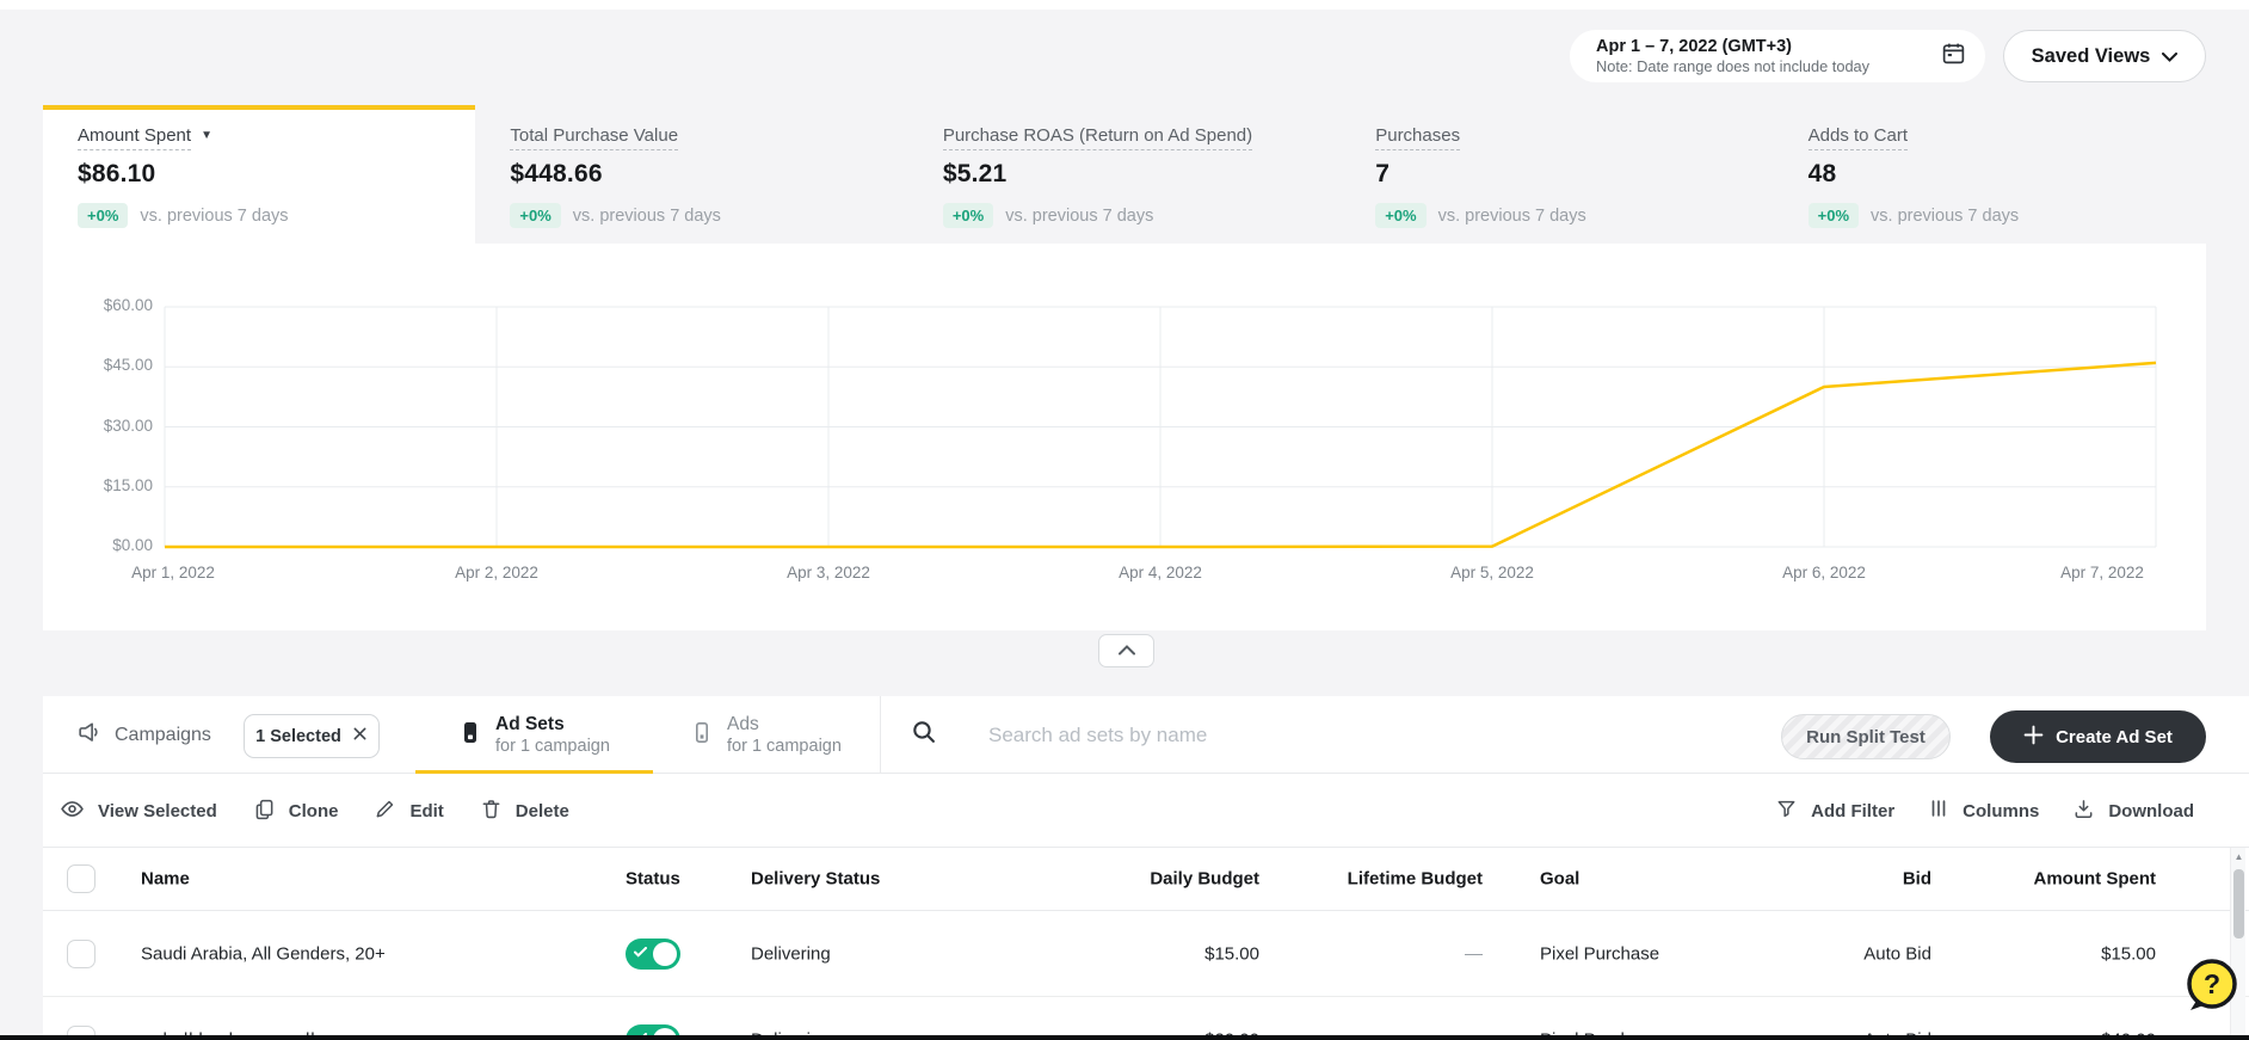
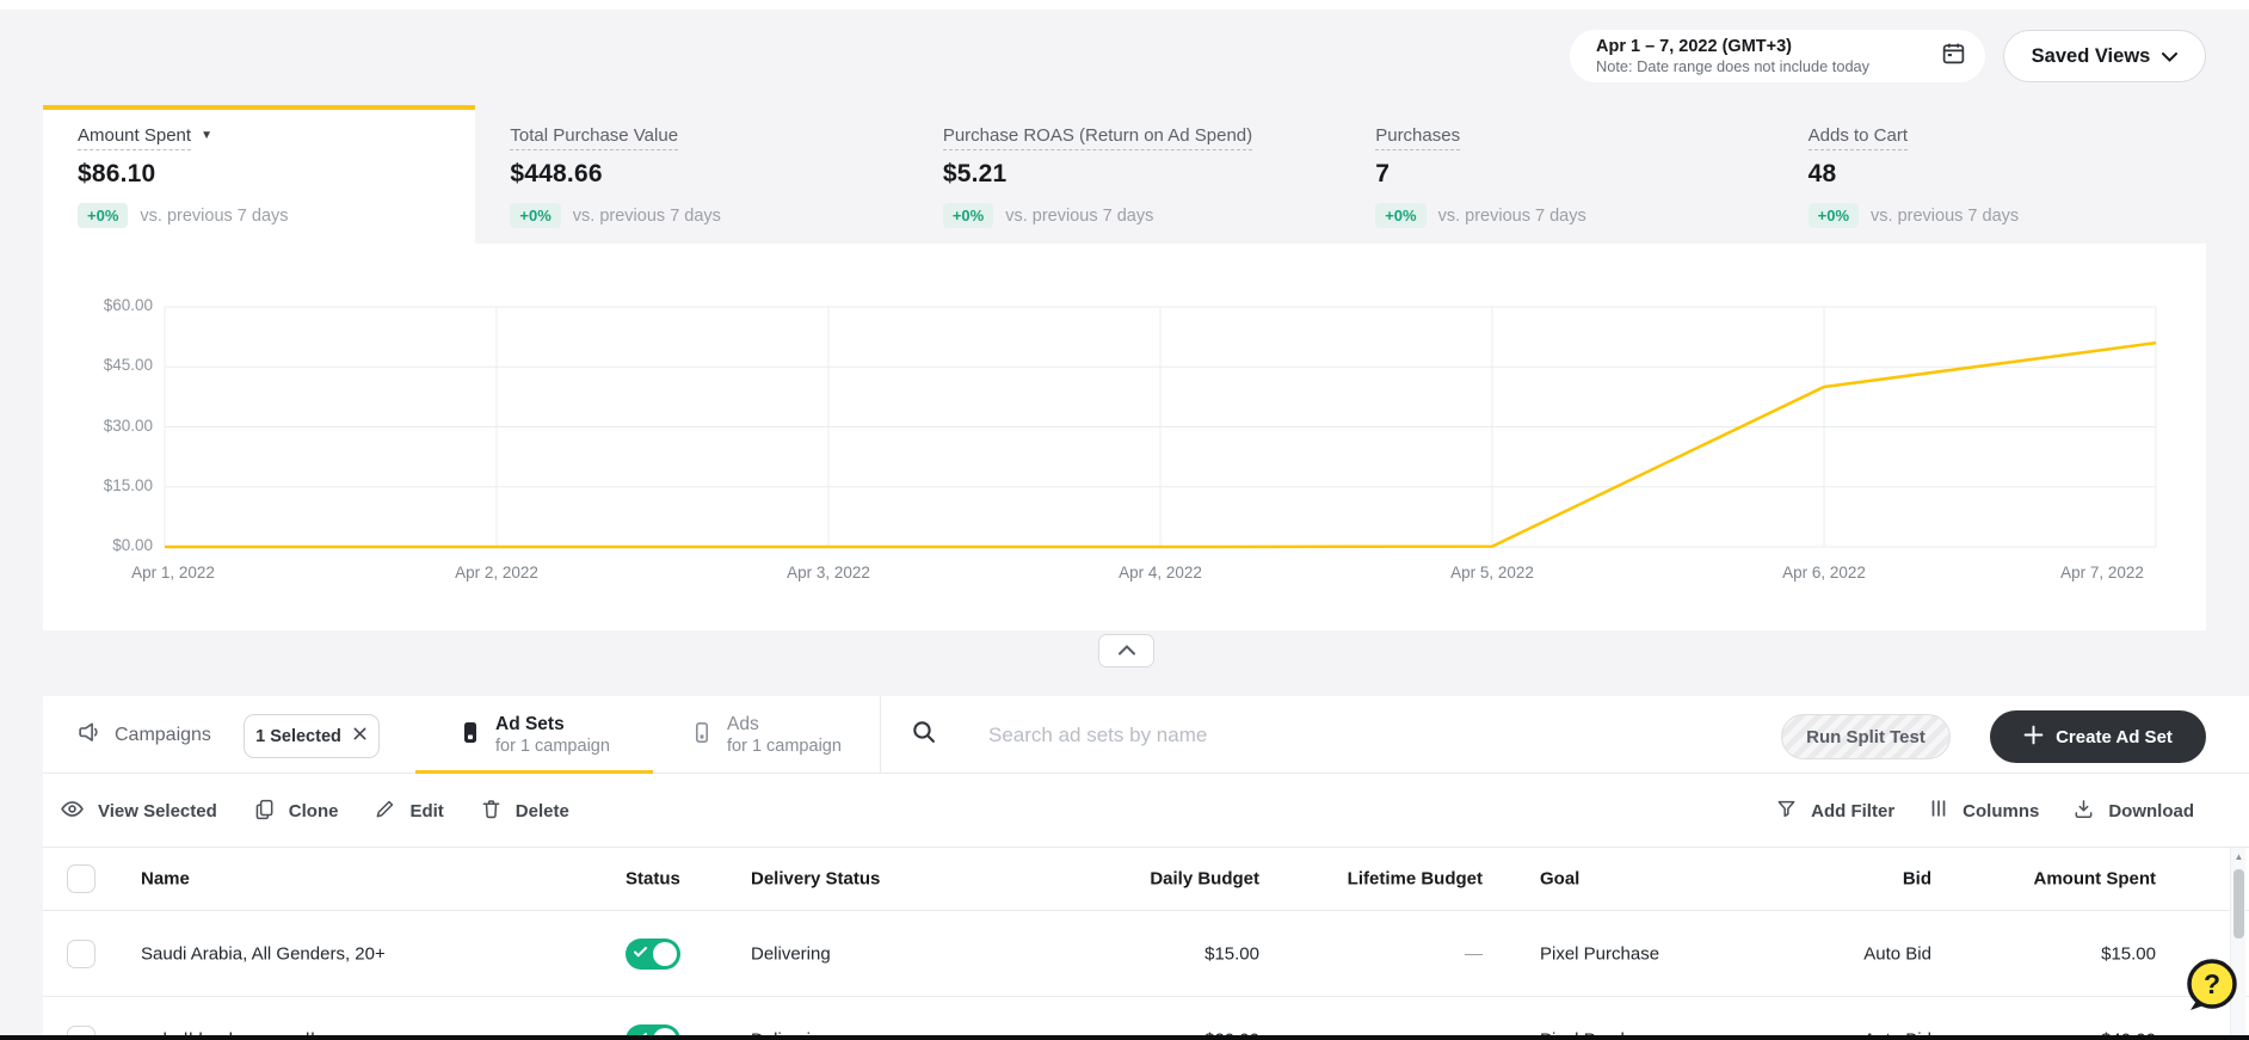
Apr 7, 2022: $46 -> $51
